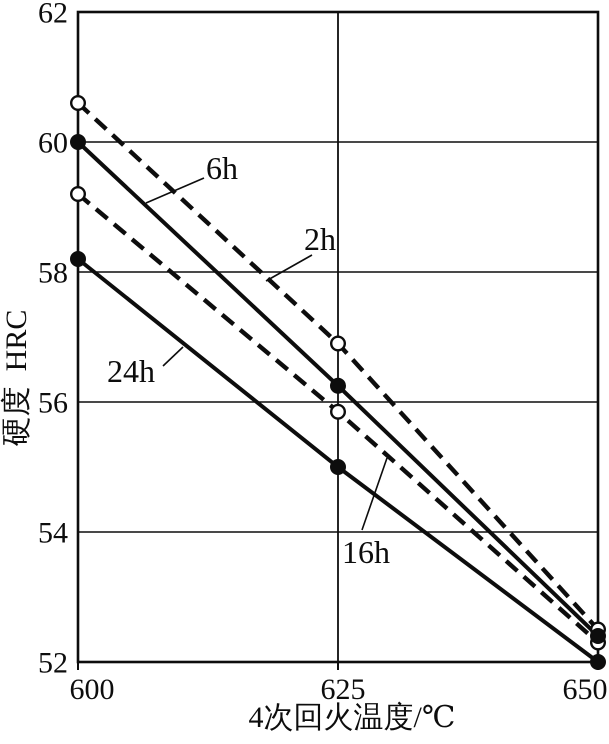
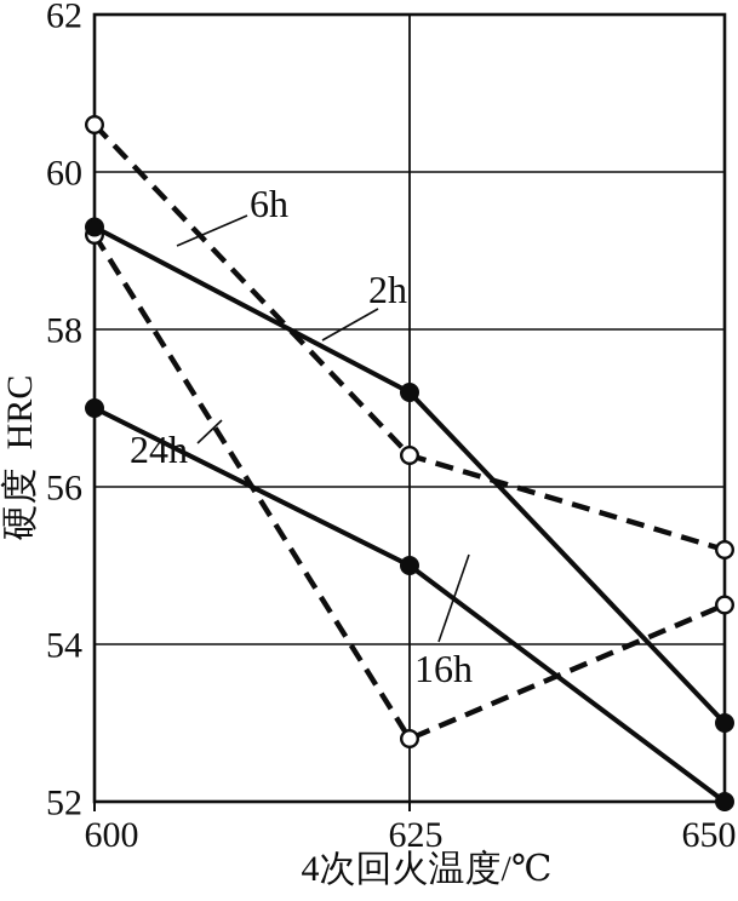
6h/600: 60.0 -> 59.3
24h/600: 58.2 -> 57.0
2h/625: 56.9 -> 56.4
16h/625: 55.9 -> 52.8
6h/625: 56.2 -> 57.2
2h/650: 52.5 -> 55.2
16h/650: 52.3 -> 54.5
6h/650: 52.4 -> 53.0
